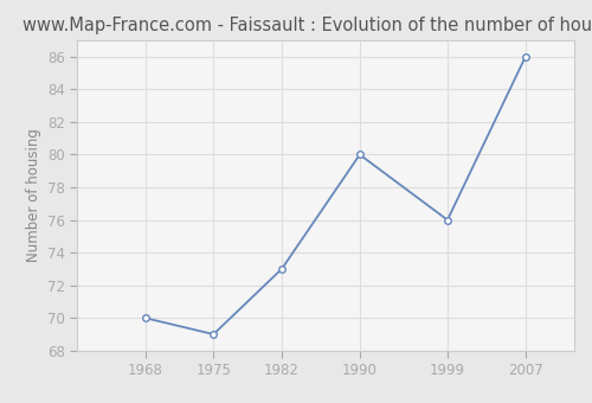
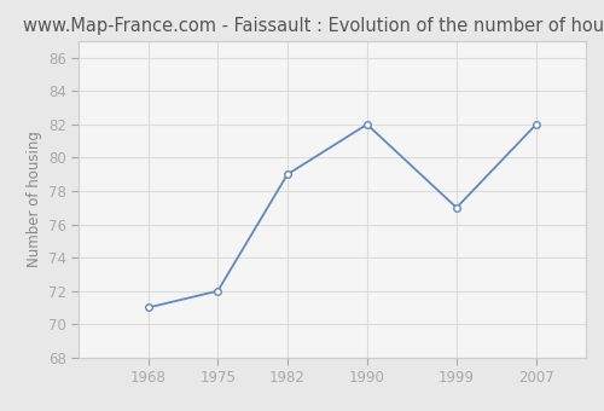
1968: 70 -> 71
1975: 69 -> 72
1982: 73 -> 79
1990: 80 -> 82
1999: 76 -> 77
2007: 86 -> 82
